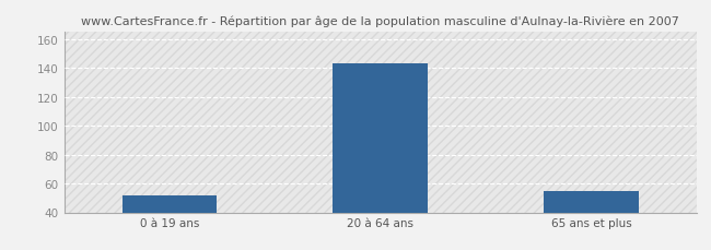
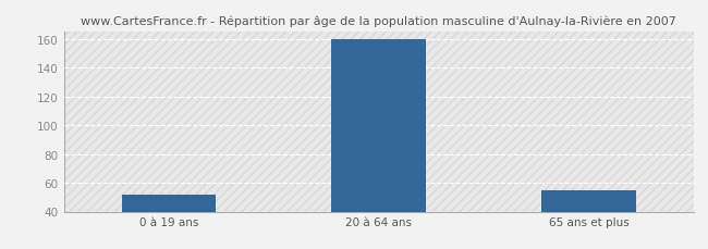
20 à 64 ans: 143 -> 160
